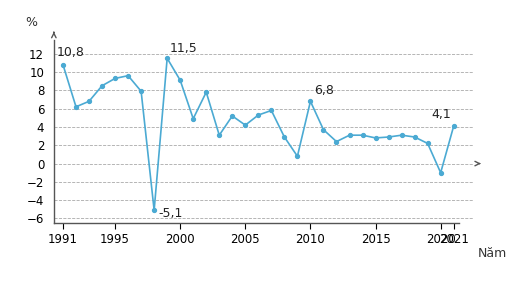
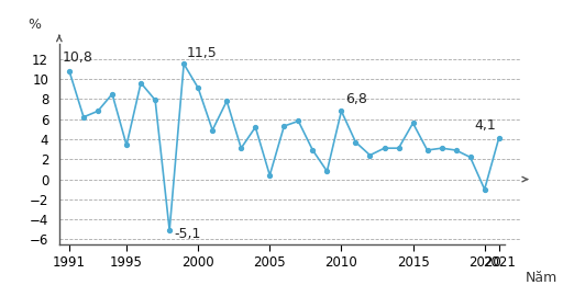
1995: 9.3 -> 3.4
2005: 4.2 -> 0.4
2015: 2.8 -> 5.6
